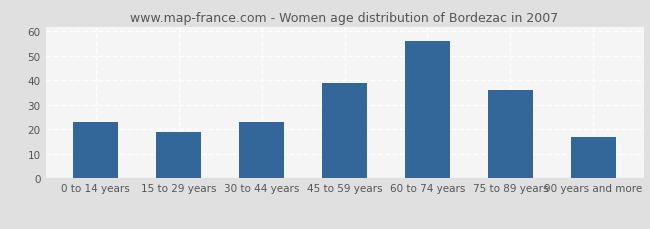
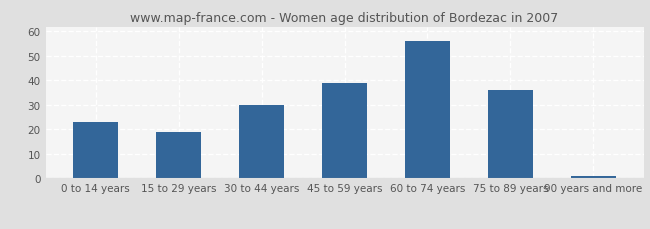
30 to 44 years: 23 -> 30
90 years and more: 17 -> 1
